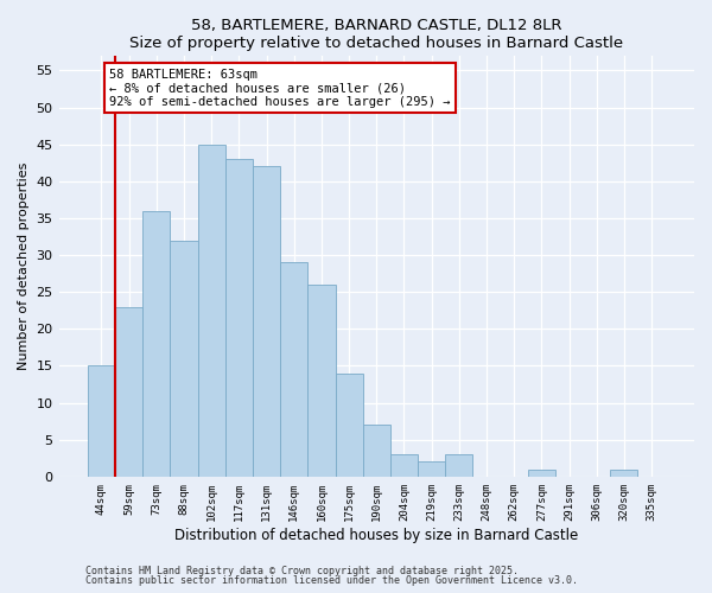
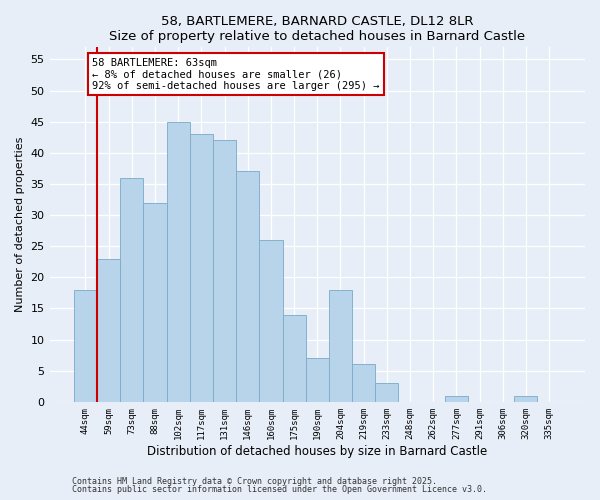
44sqm: 15 -> 18
146sqm: 29 -> 37
204sqm: 3 -> 18
219sqm: 2 -> 6
